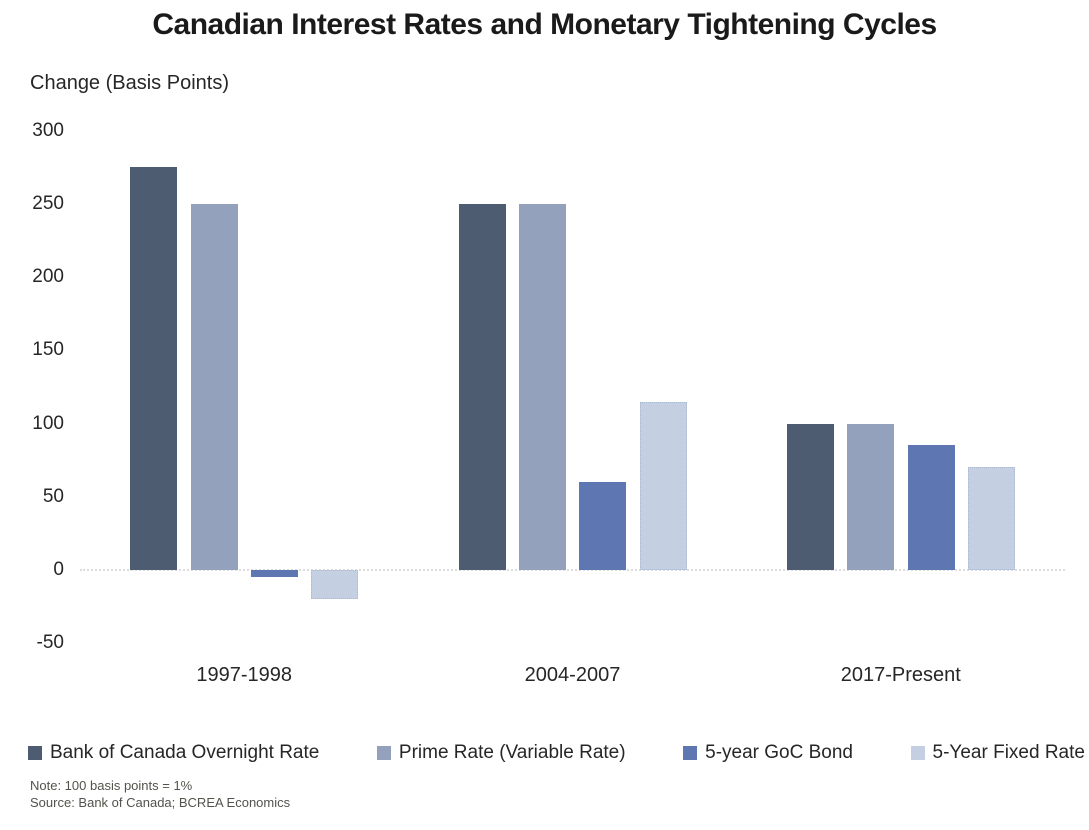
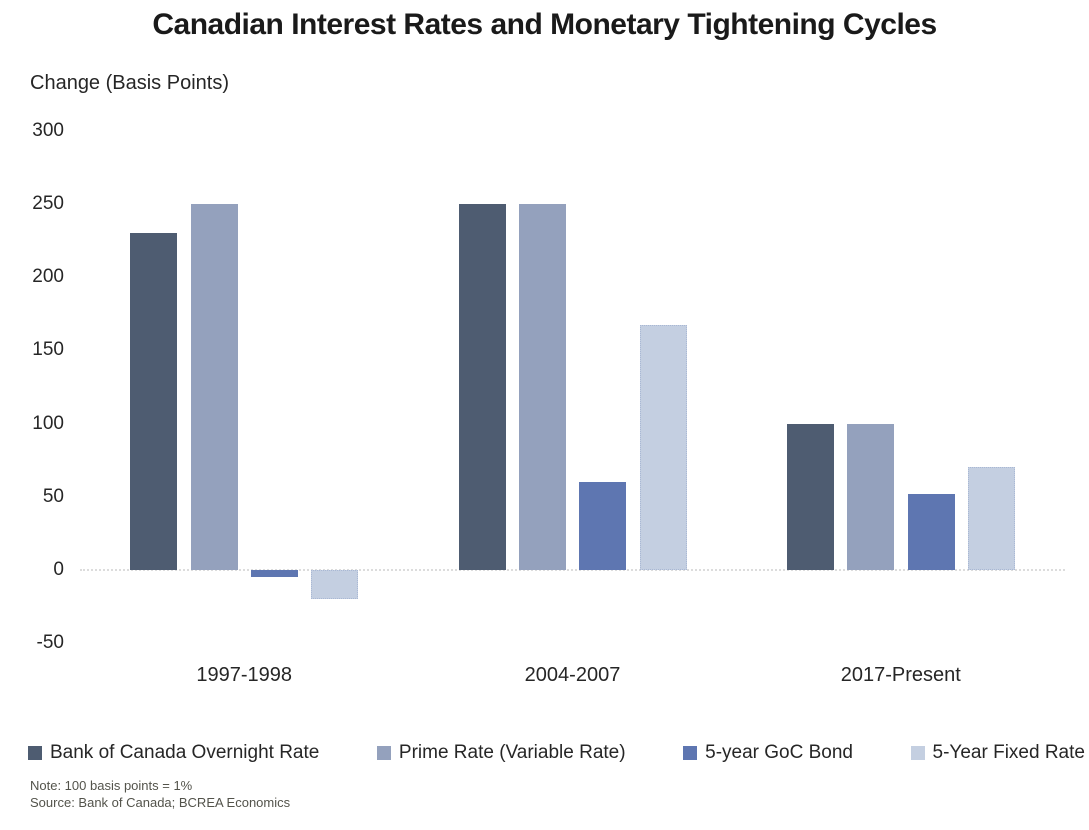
Bank of Canada Overnight Rate/1997-1998: 275 -> 230
5-Year Fixed Rate/2004-2007: 115 -> 167
5-year GoC Bond/2017-Present: 85 -> 52
